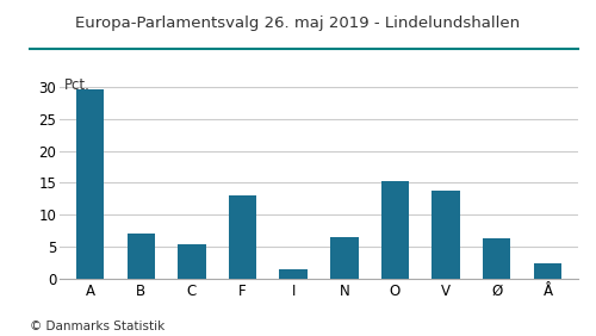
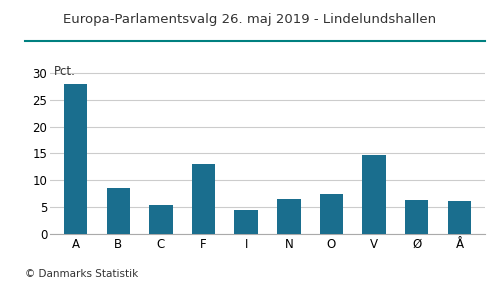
A: 29.5 -> 28.0
B: 7.0 -> 8.6
I: 1.5 -> 4.4
O: 15.2 -> 7.4
V: 13.8 -> 14.8
Å: 2.5 -> 6.2
